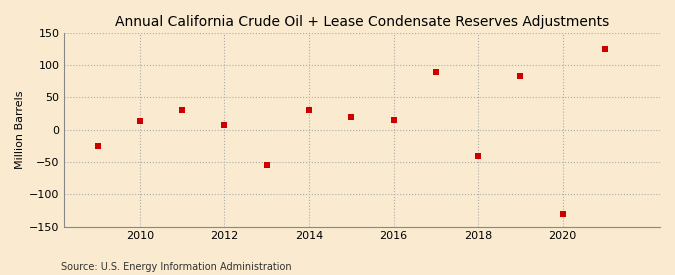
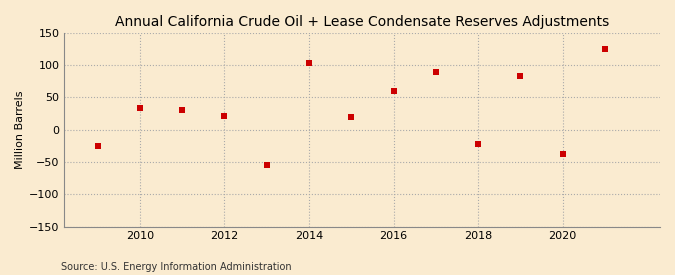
2010: 13 -> 34
2012: 7 -> 22
2014: 30 -> 104
2016: 15 -> 60
2018: -40 -> -22
2020: -130 -> -38
